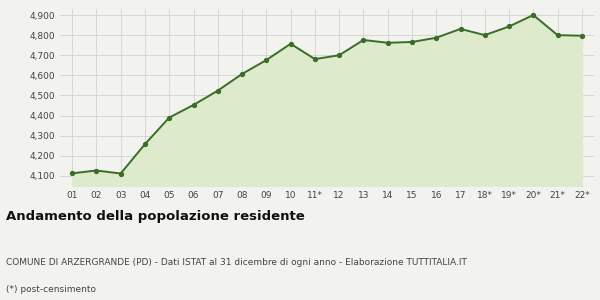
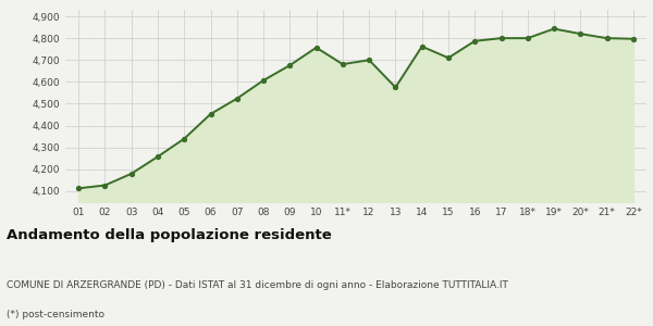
03: 4,112 -> 4,180
05: 4,390 -> 4,340
13: 4,776 -> 4,575
15: 4,766 -> 4,710
17: 4,831 -> 4,800
20*: 4,900 -> 4,820
